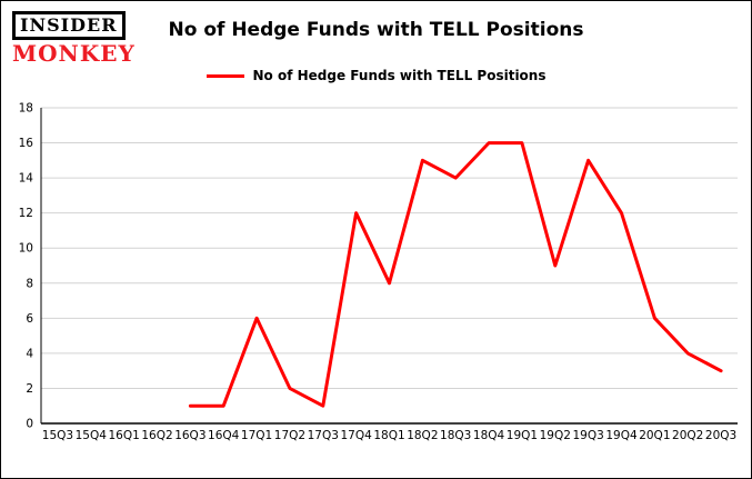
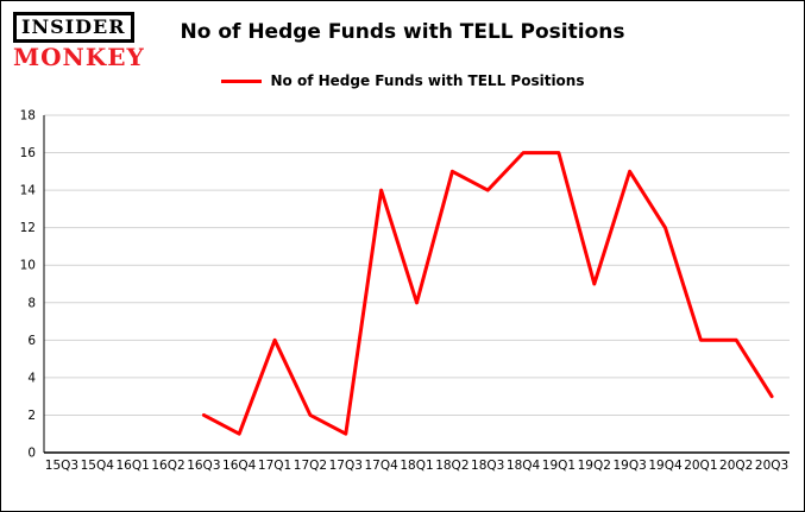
16Q3: 1 -> 2
17Q4: 12 -> 14
20Q2: 4 -> 6
